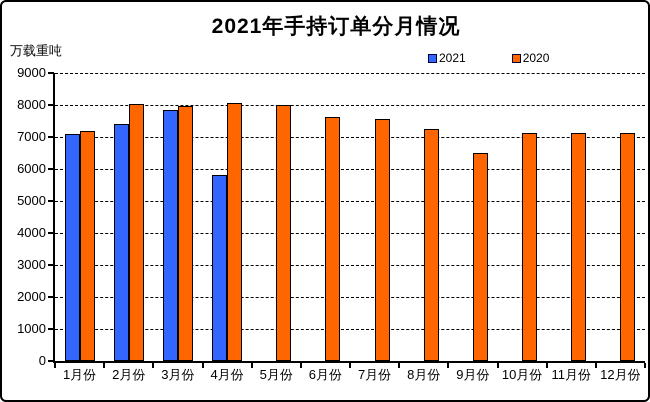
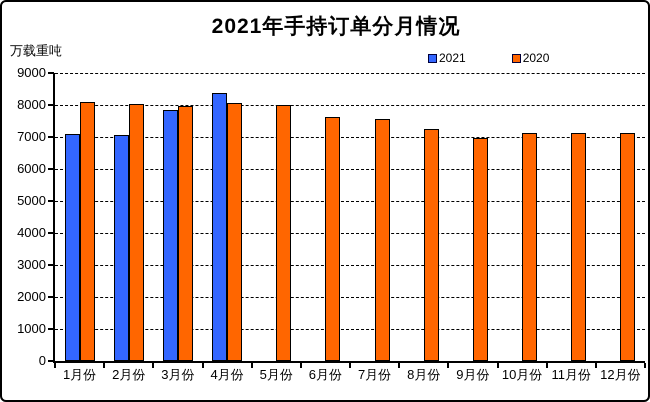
2020/1月份: 7200 -> 8100
2021/2月份: 7400 -> 7100
2021/4月份: 5800 -> 8400
2020/9月份: 6500 -> 7000
